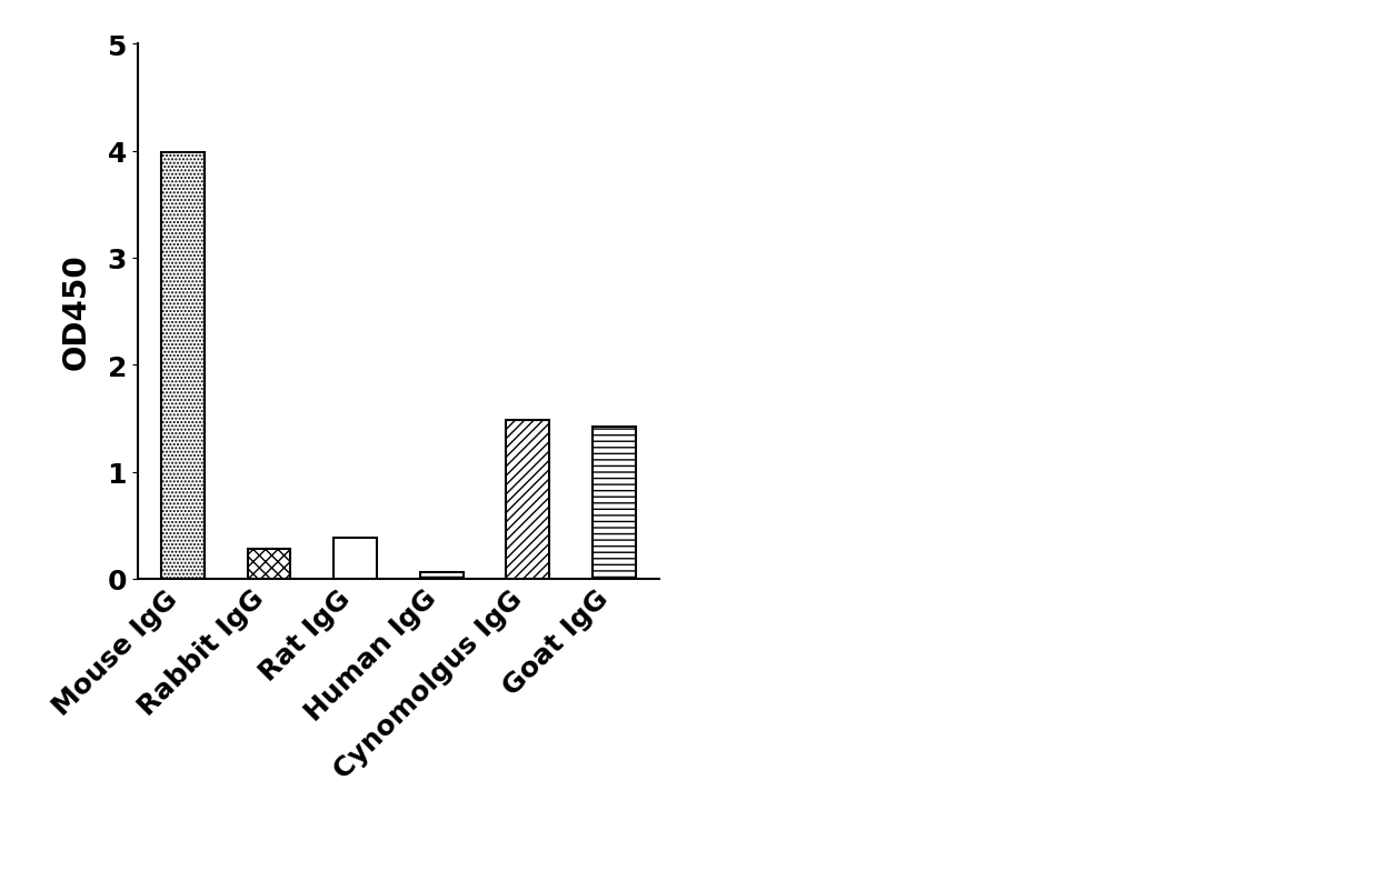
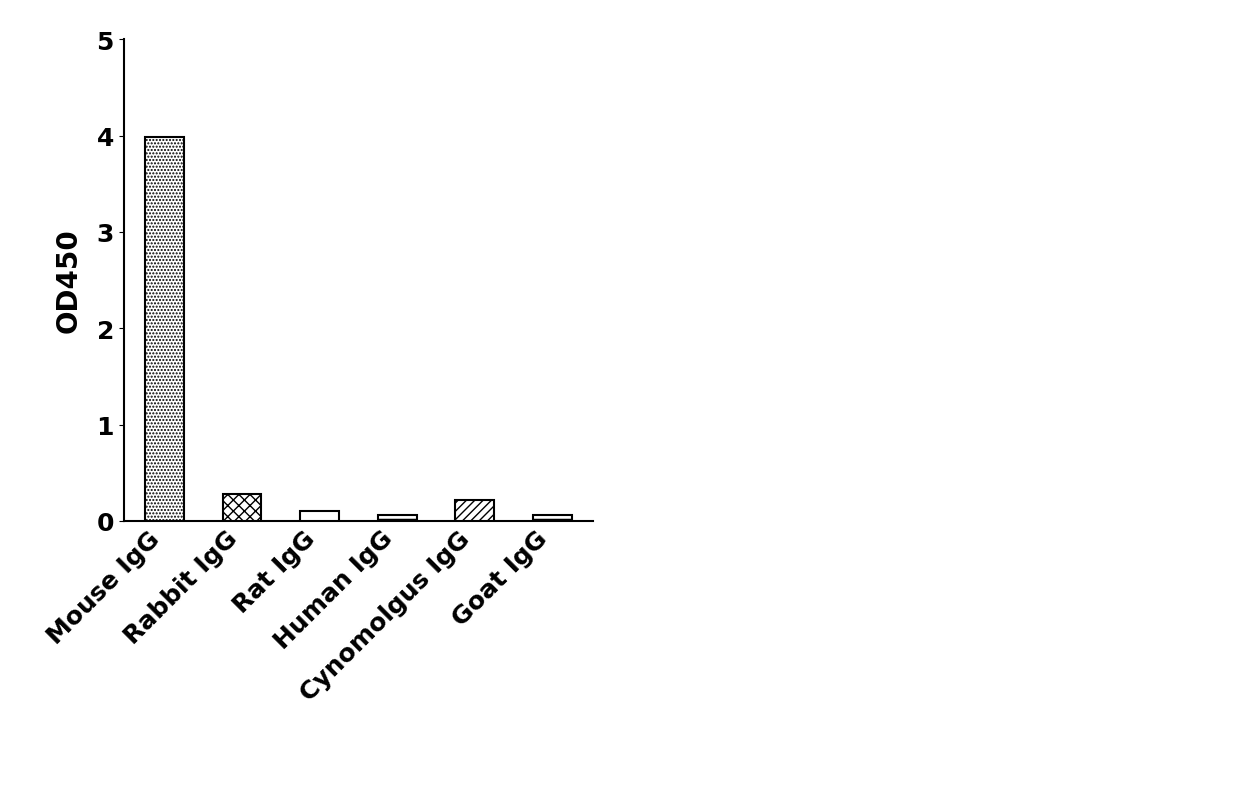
Rat IgG: 0.38 -> 0.10
Cynomolgus IgG: 1.48 -> 0.22
Goat IgG: 1.42 -> 0.06
